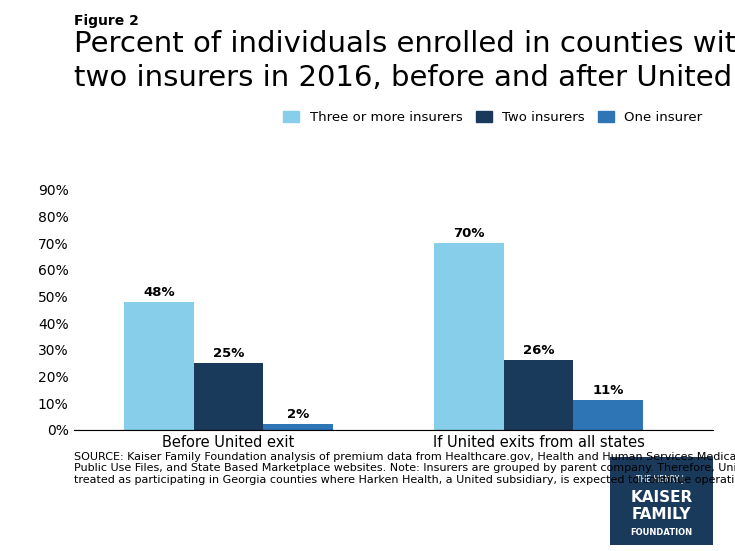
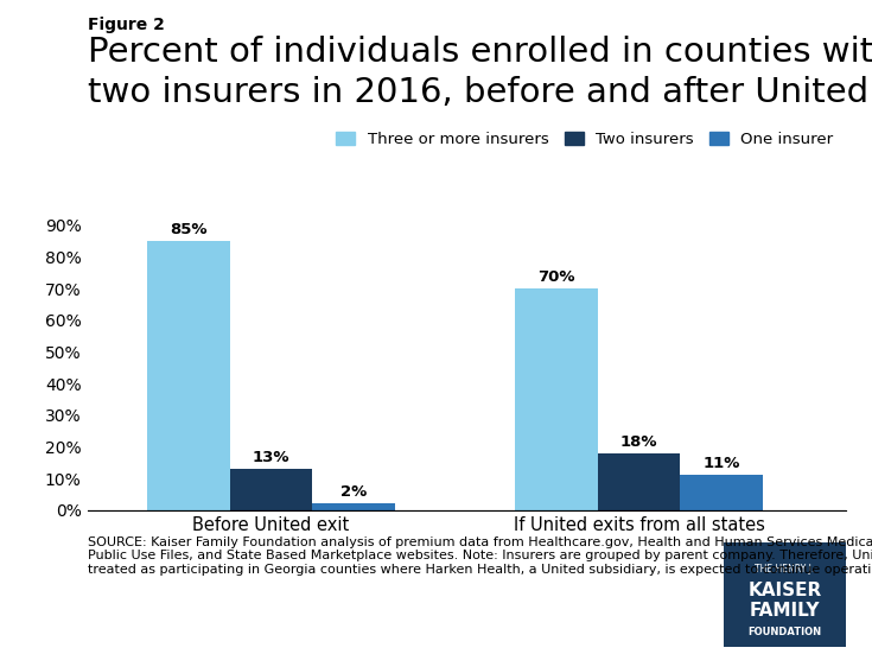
Three or more insurers/Before United exit: 48% -> 85%
Two insurers/Before United exit: 25% -> 13%
Two insurers/If United exits from all states: 26% -> 18%
